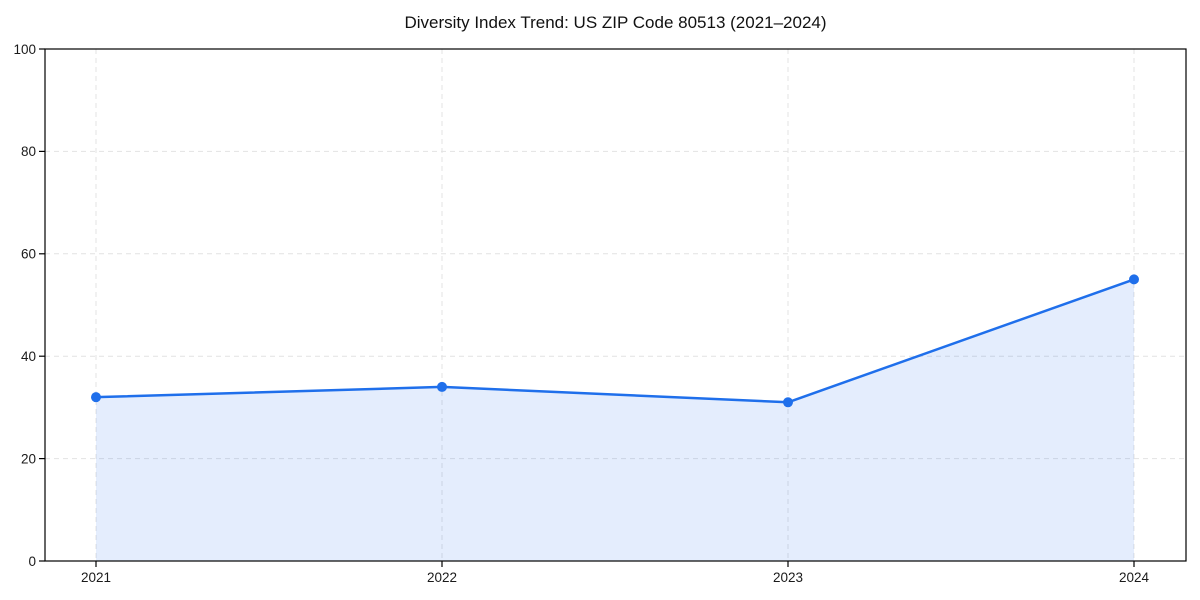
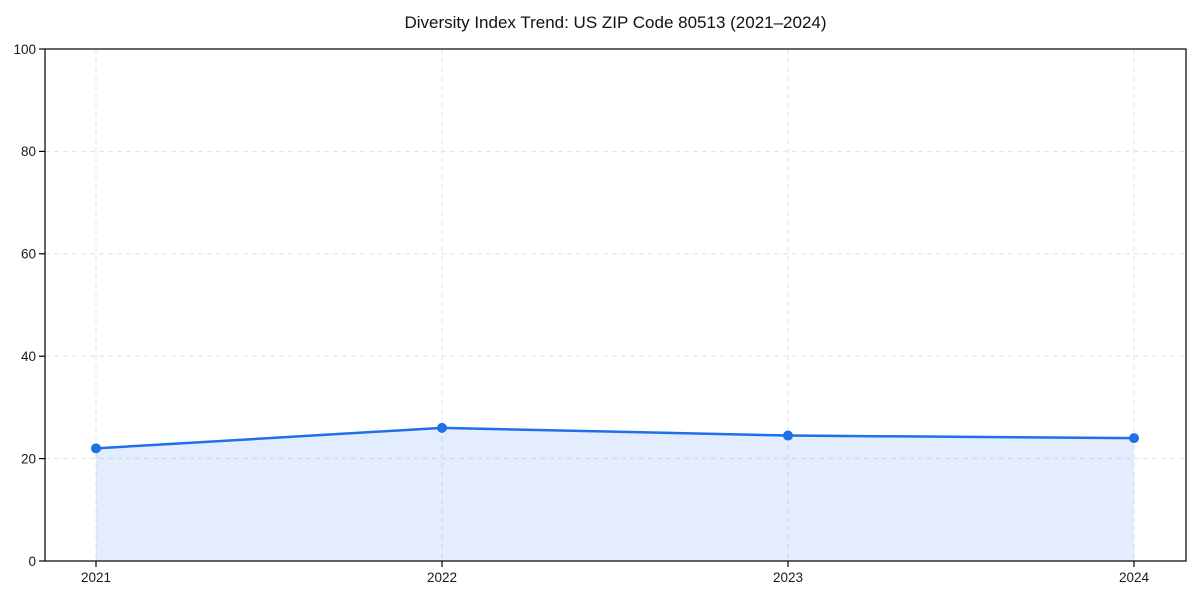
2021: 32 -> 22
2022: 34 -> 26
2023: 31 -> 24
2024: 55 -> 24
